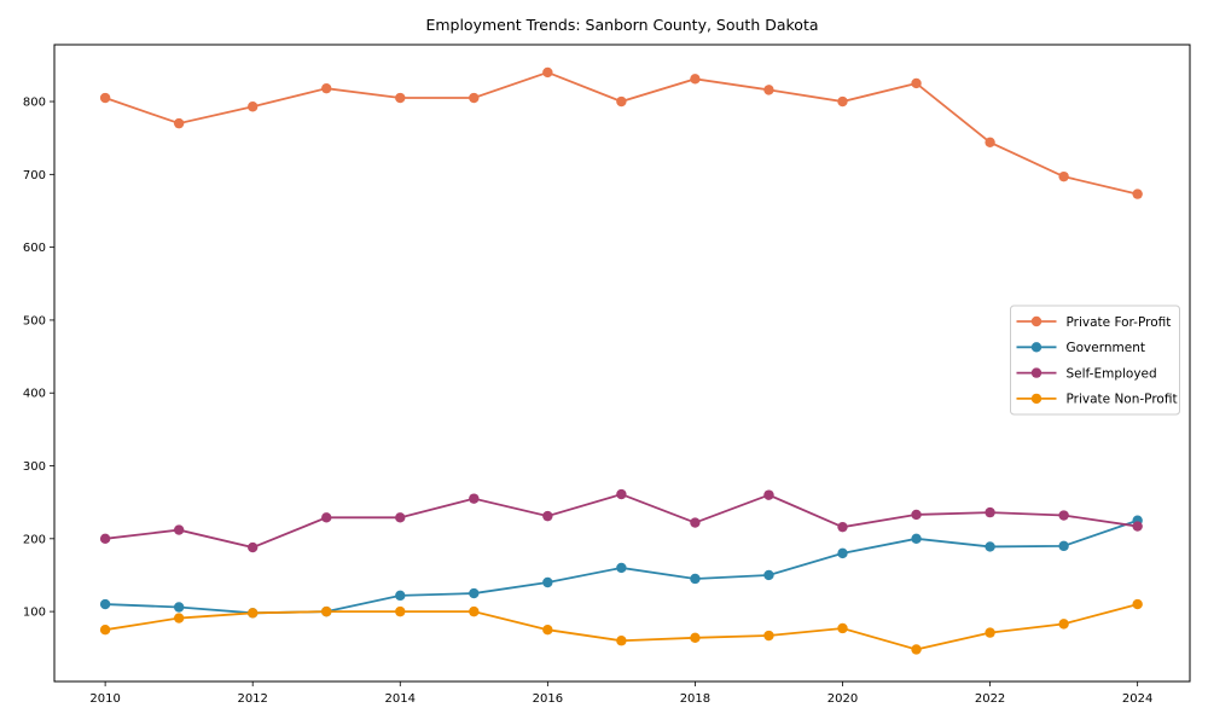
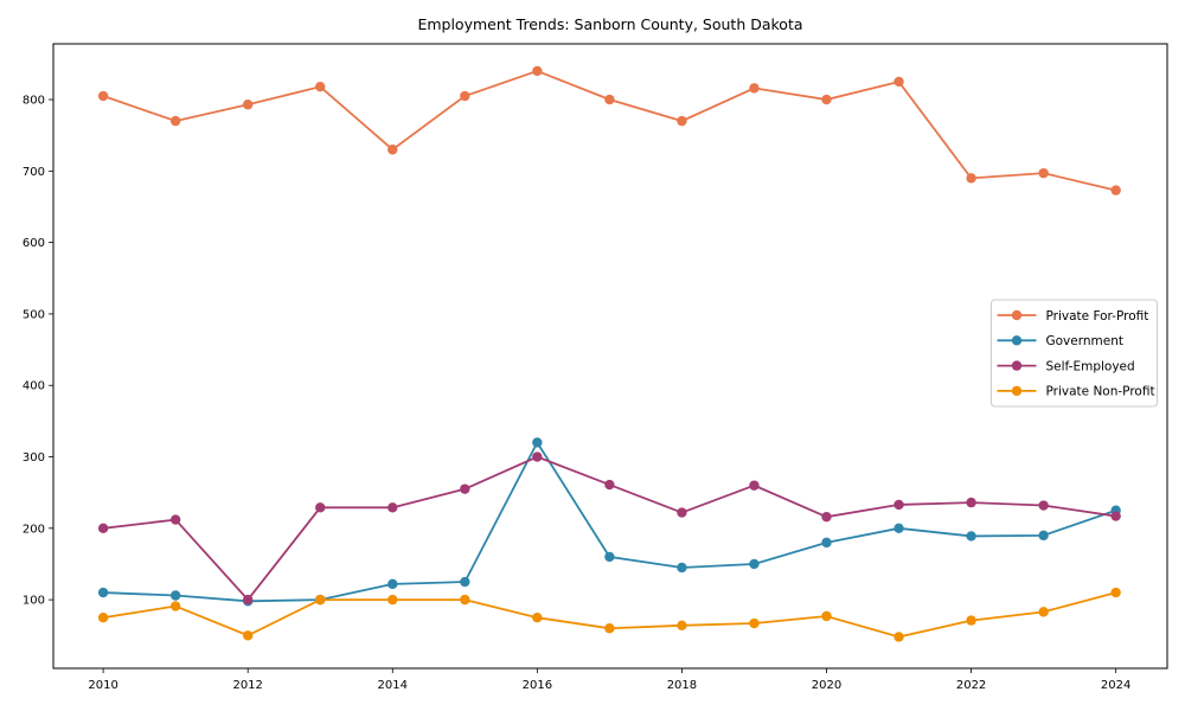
Self-Employed/2012: 190 -> 100
Private Non-Profit/2012: 100 -> 50
Private For-Profit/2014: 800 -> 730
Government/2016: 140 -> 320
Self-Employed/2016: 230 -> 300
Private For-Profit/2018: 830 -> 770
Private For-Profit/2022: 740 -> 690
